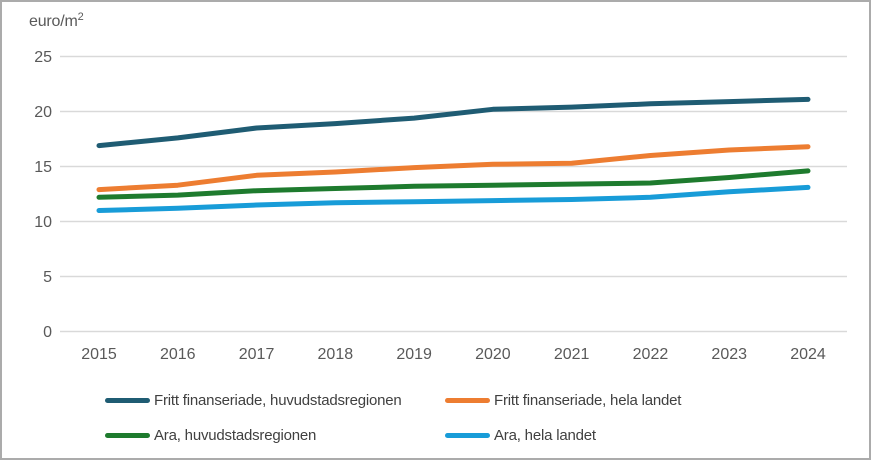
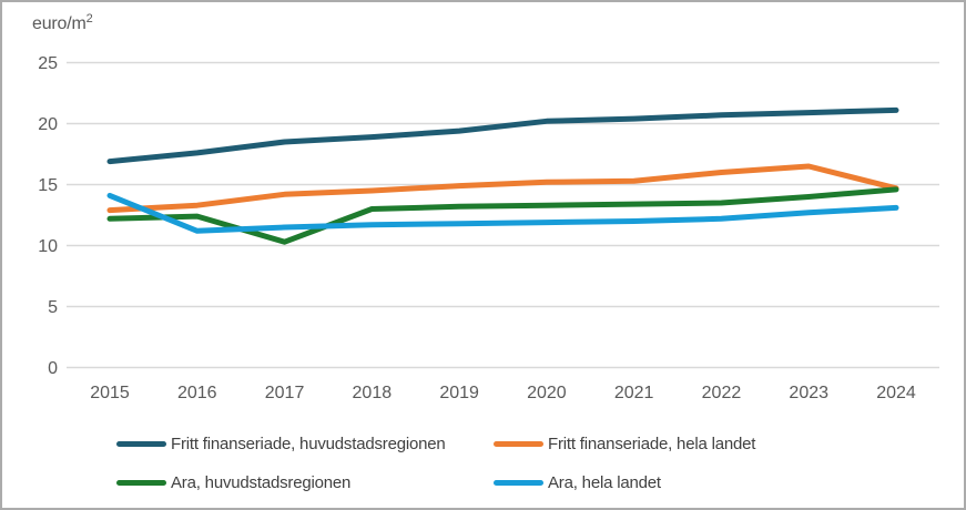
Ara, hela landet/2015: 11.0 -> 14.1
Ara, huvudstadsregionen/2017: 12.8 -> 10.3
Fritt finanseriade, hela landet/2024: 16.8 -> 14.7
